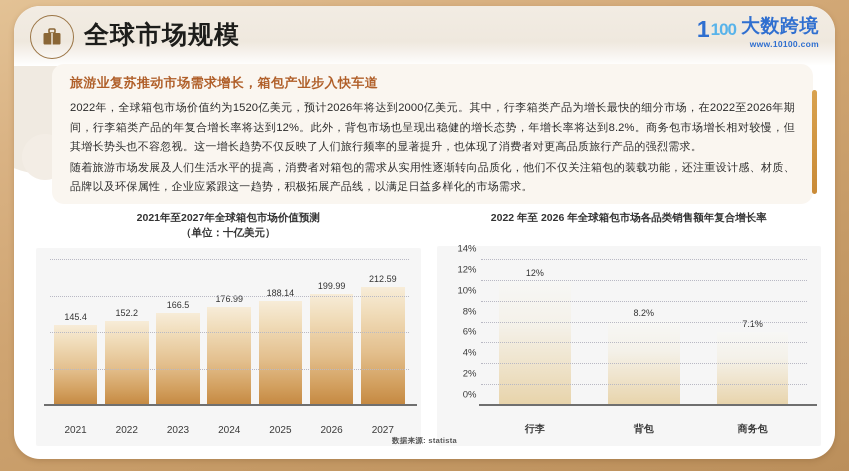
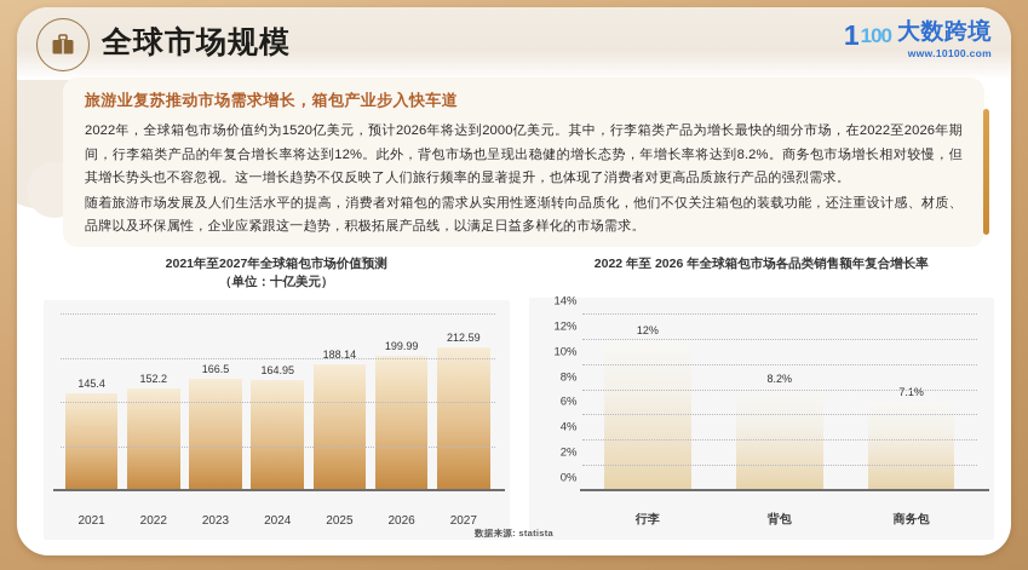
2021年至2027年全球箱包市场价值预测 （单位：十亿美元）/2024: 176.99 -> 164.95
